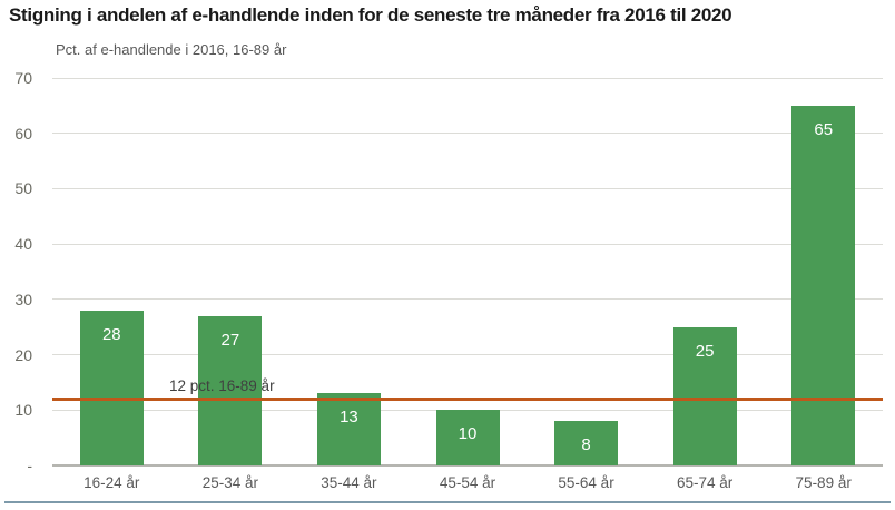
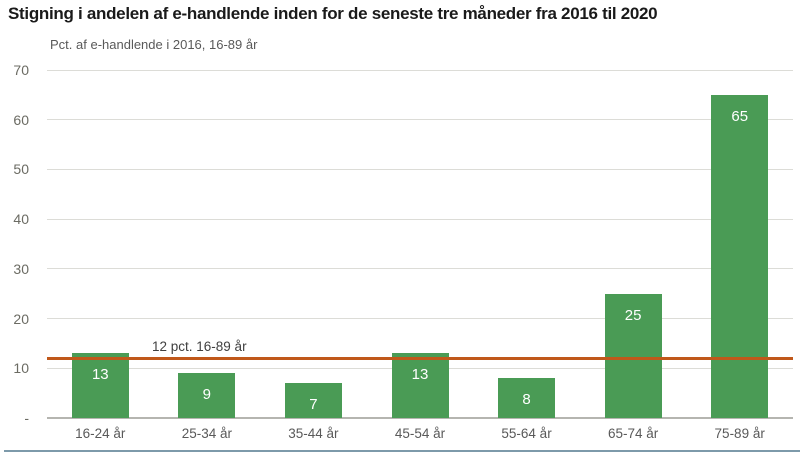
16-24 år: 28 -> 13
25-34 år: 27 -> 9
35-44 år: 13 -> 7
45-54 år: 10 -> 13
